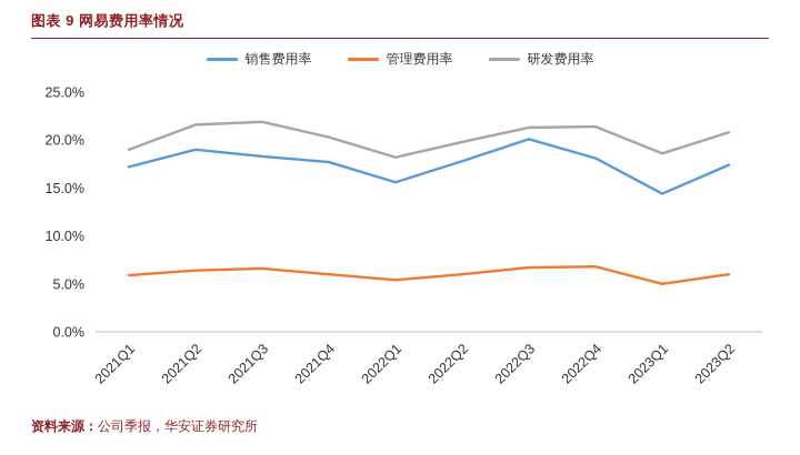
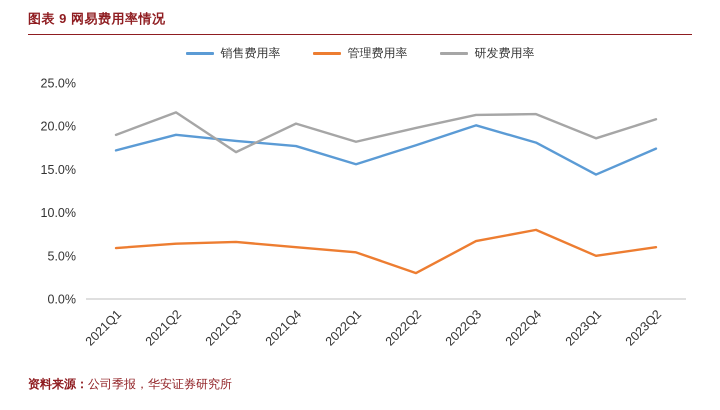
研发费用率/2021Q3: 22% -> 17%
管理费用率/2022Q2: 6% -> 3%
管理费用率/2022Q4: 7% -> 8%
